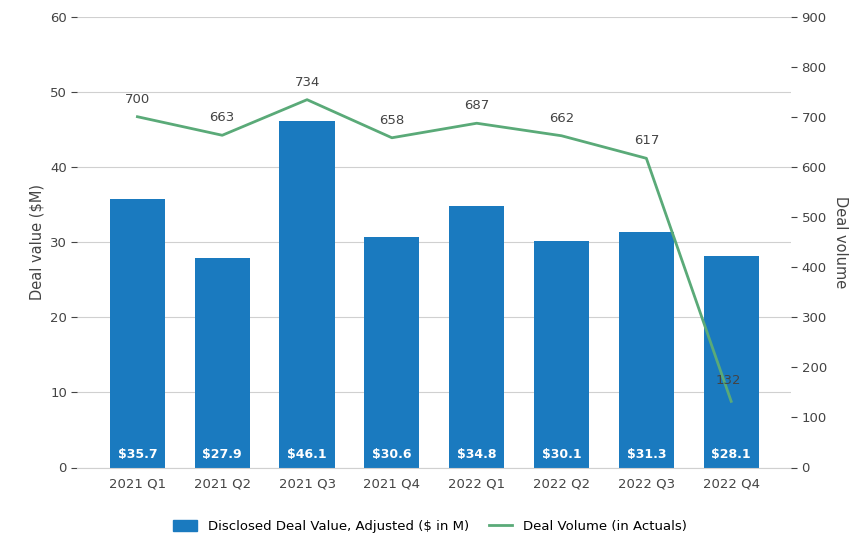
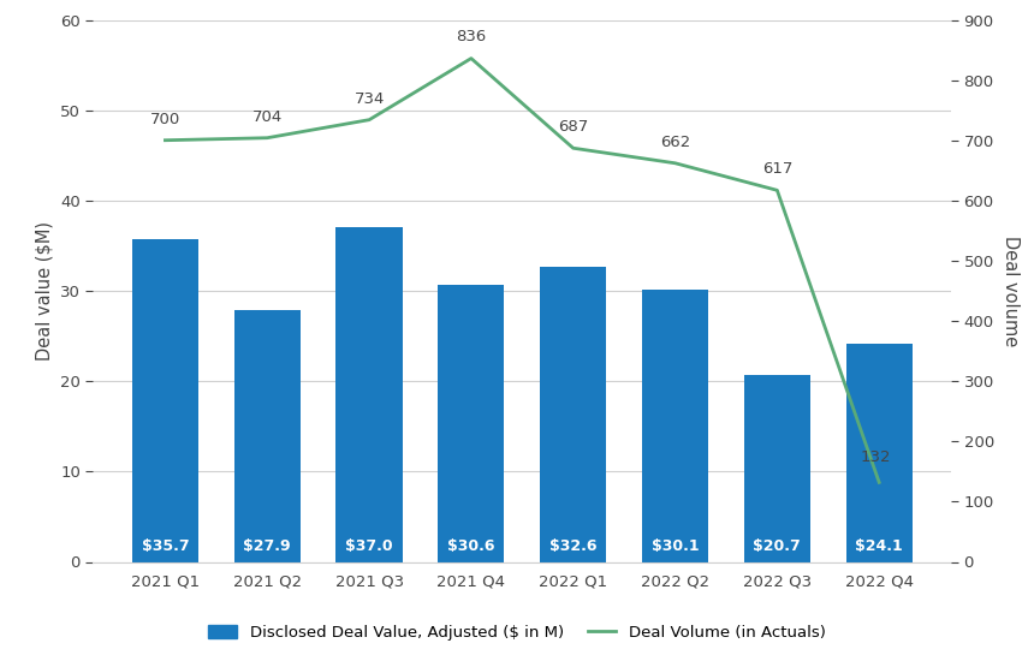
Deal Volume (in Actuals)/2021 Q2: 663 -> 704
Disclosed Deal Value, Adjusted ($ in M)/2021 Q3: $46.1 -> $37.0
Deal Volume (in Actuals)/2021 Q4: 658 -> 836
Disclosed Deal Value, Adjusted ($ in M)/2022 Q1: $34.8 -> $32.6
Disclosed Deal Value, Adjusted ($ in M)/2022 Q3: $31.3 -> $20.7
Disclosed Deal Value, Adjusted ($ in M)/2022 Q4: $28.1 -> $24.1
